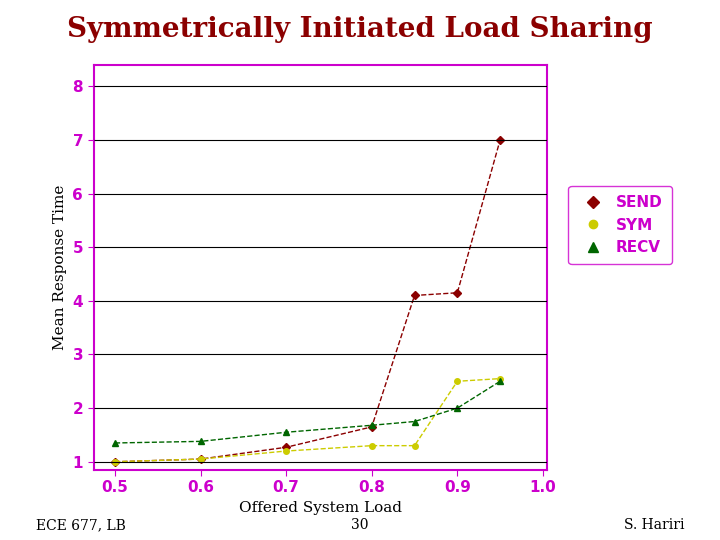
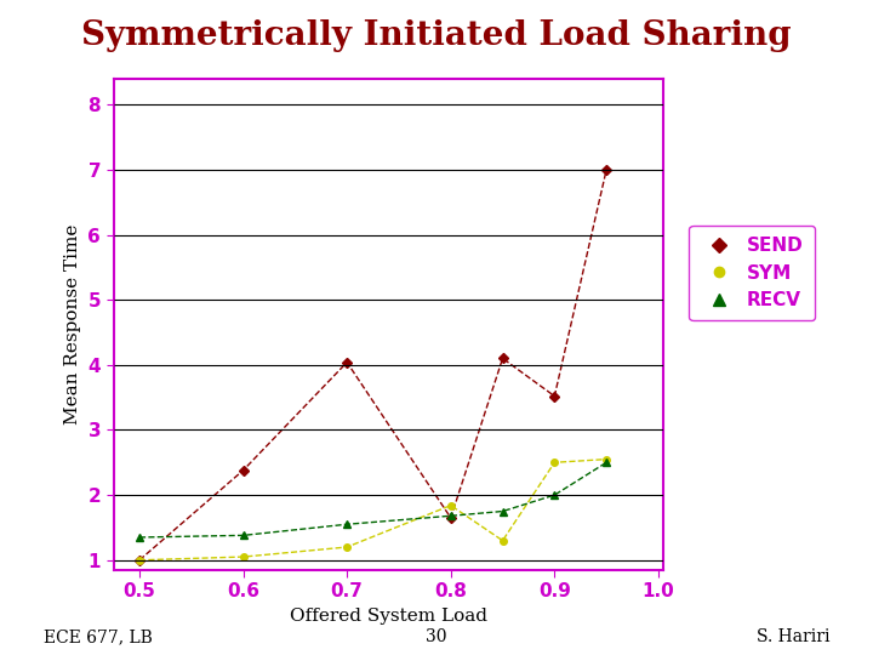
SEND/0.6: 1.05 -> 2.38
SEND/0.7: 1.27 -> 4.04
SYM/0.8: 1.30 -> 1.84
SEND/0.9: 4.15 -> 3.52
